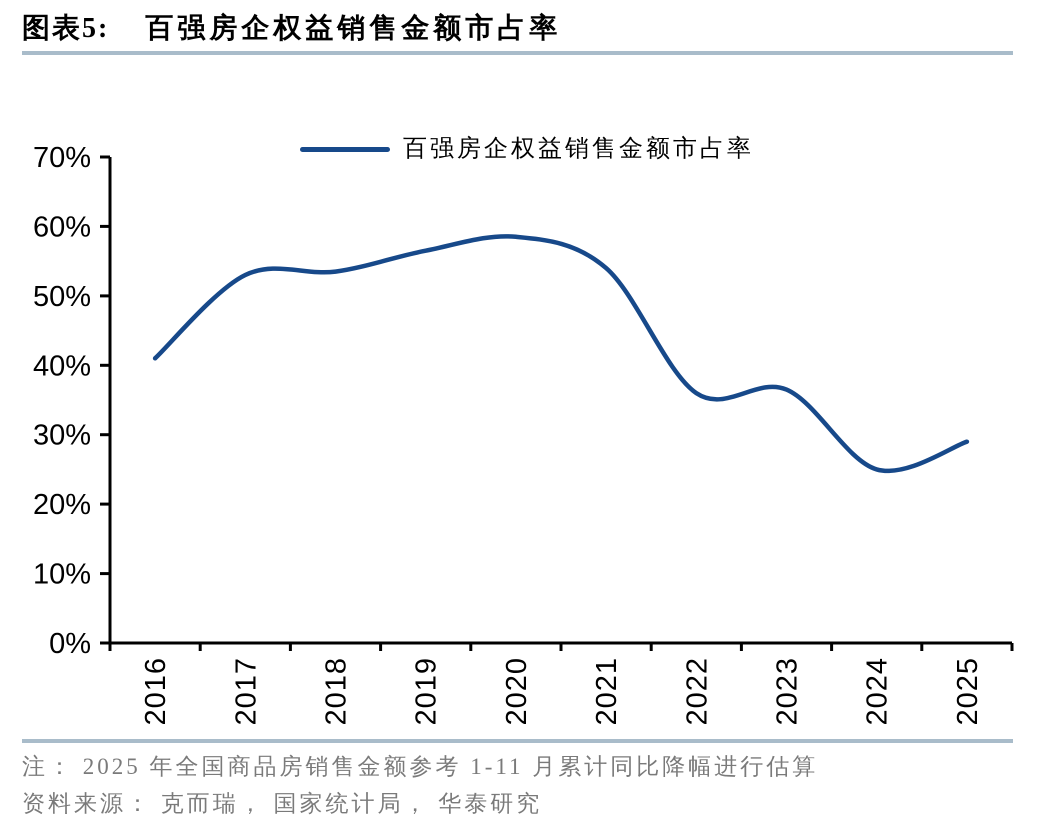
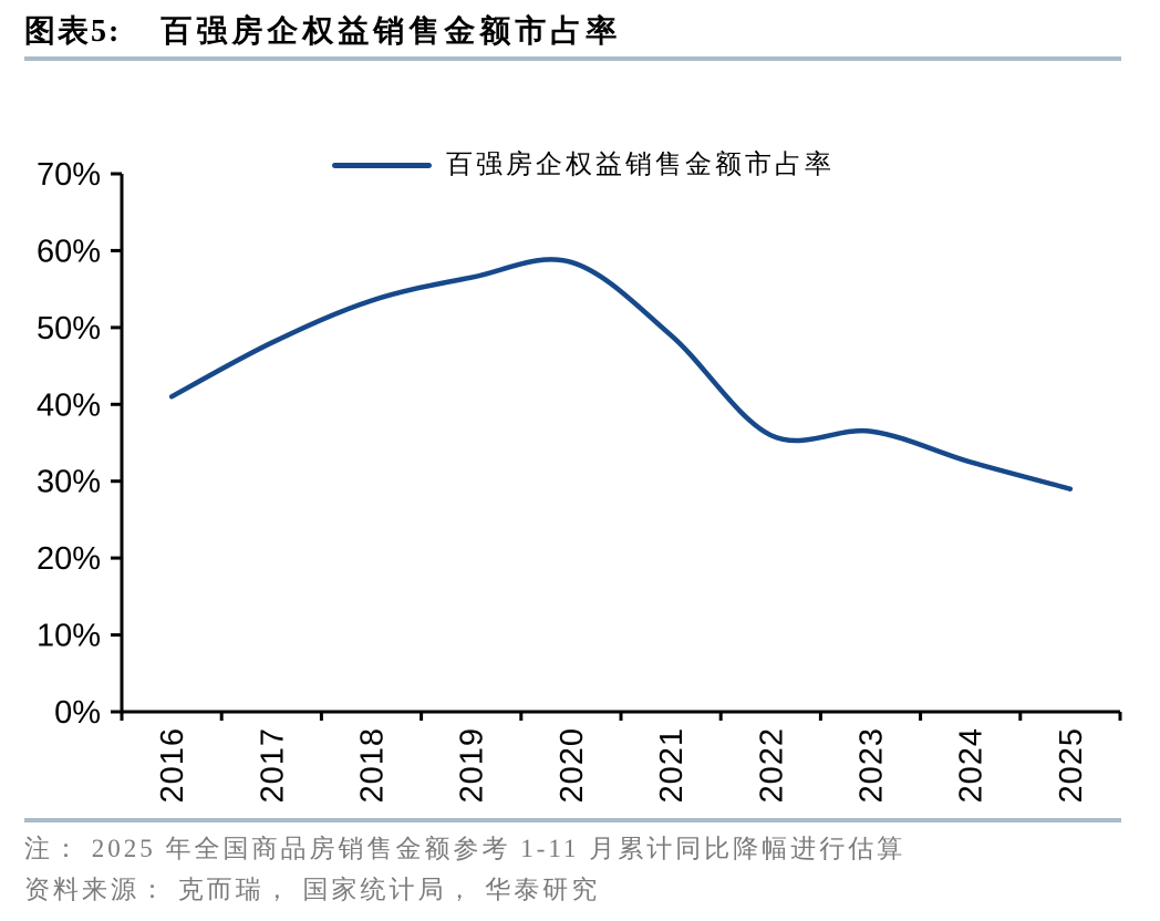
2017: 53% -> 48%
2021: 54% -> 49%
2024: 25% -> 32%
